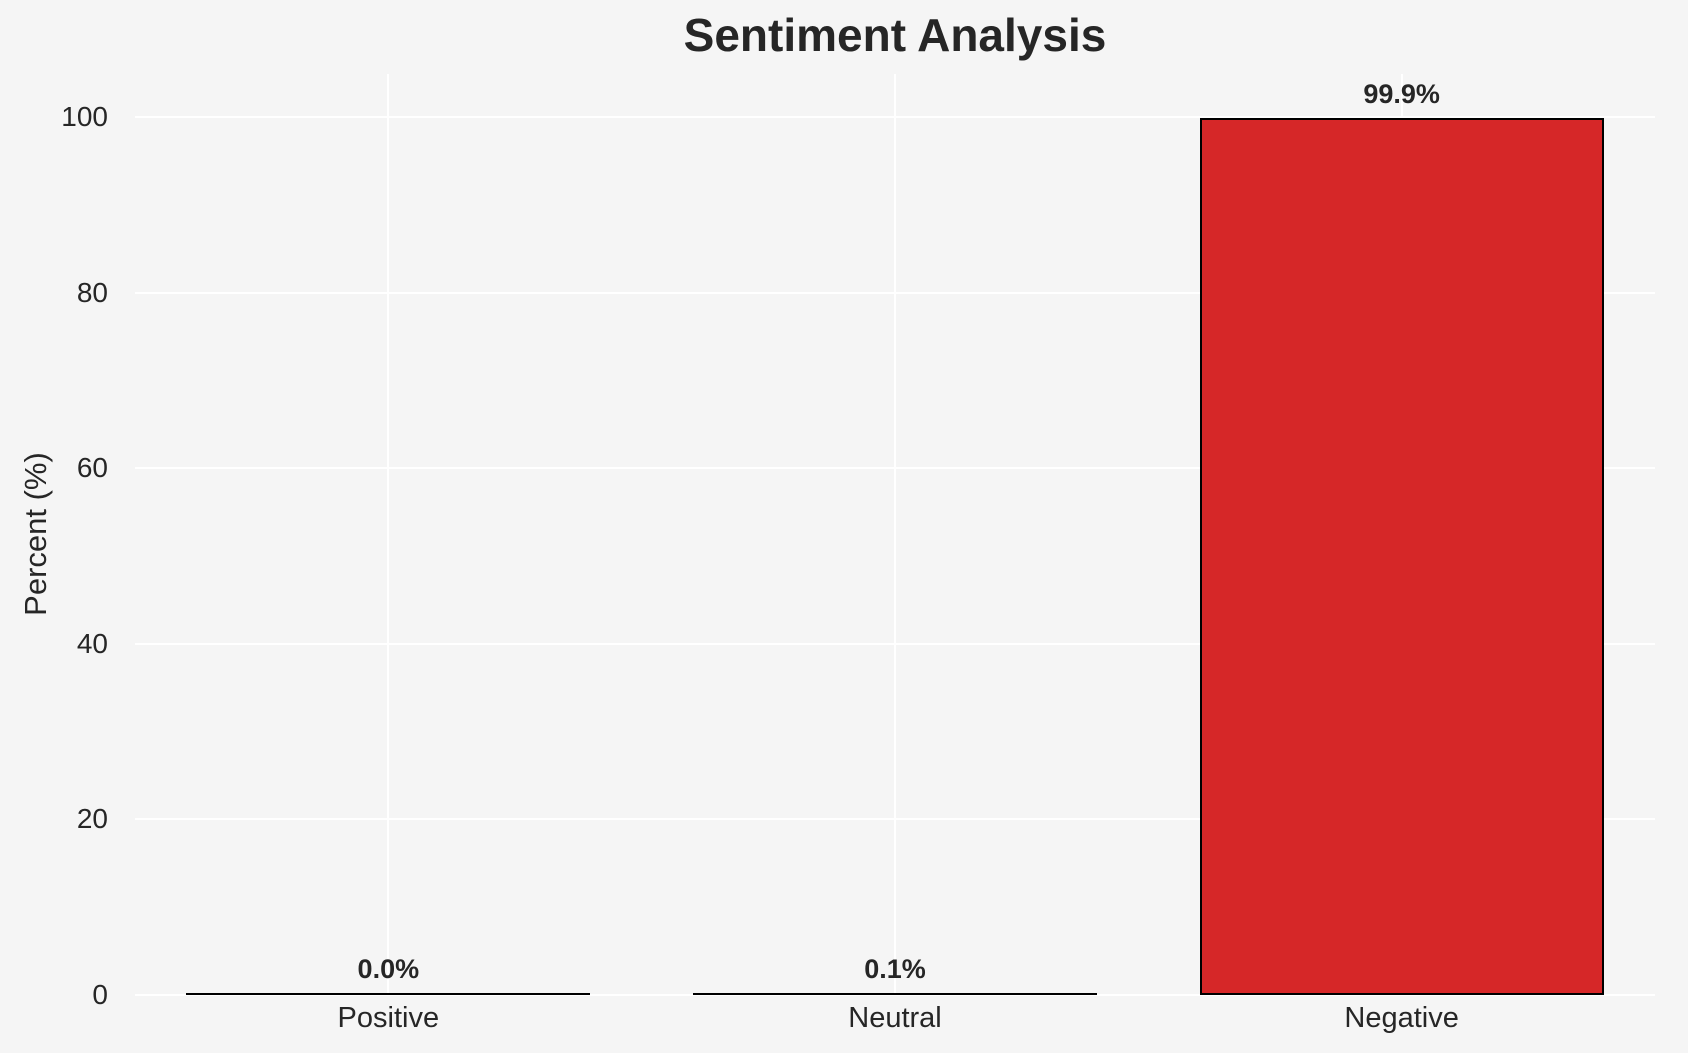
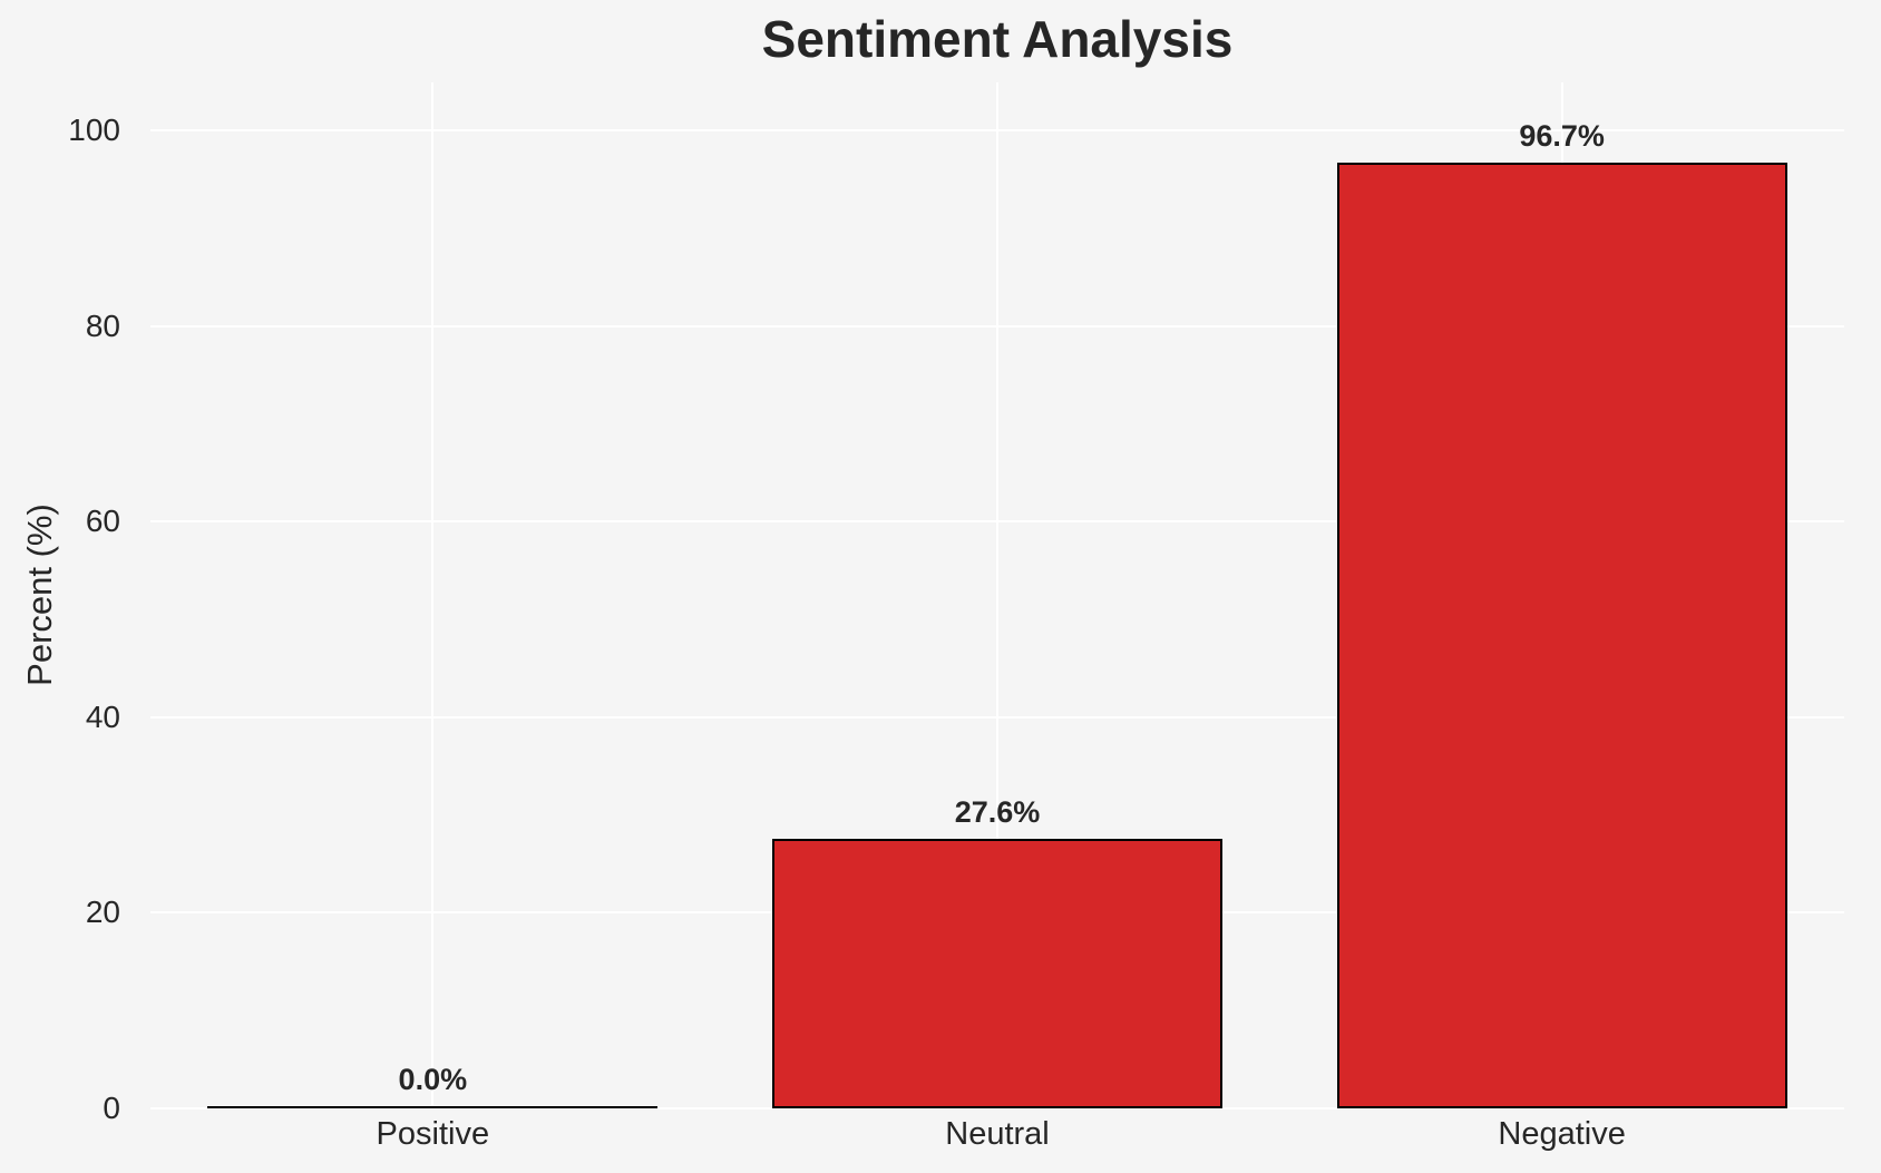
Neutral: 0.1% -> 27.6%
Negative: 99.9% -> 96.7%
